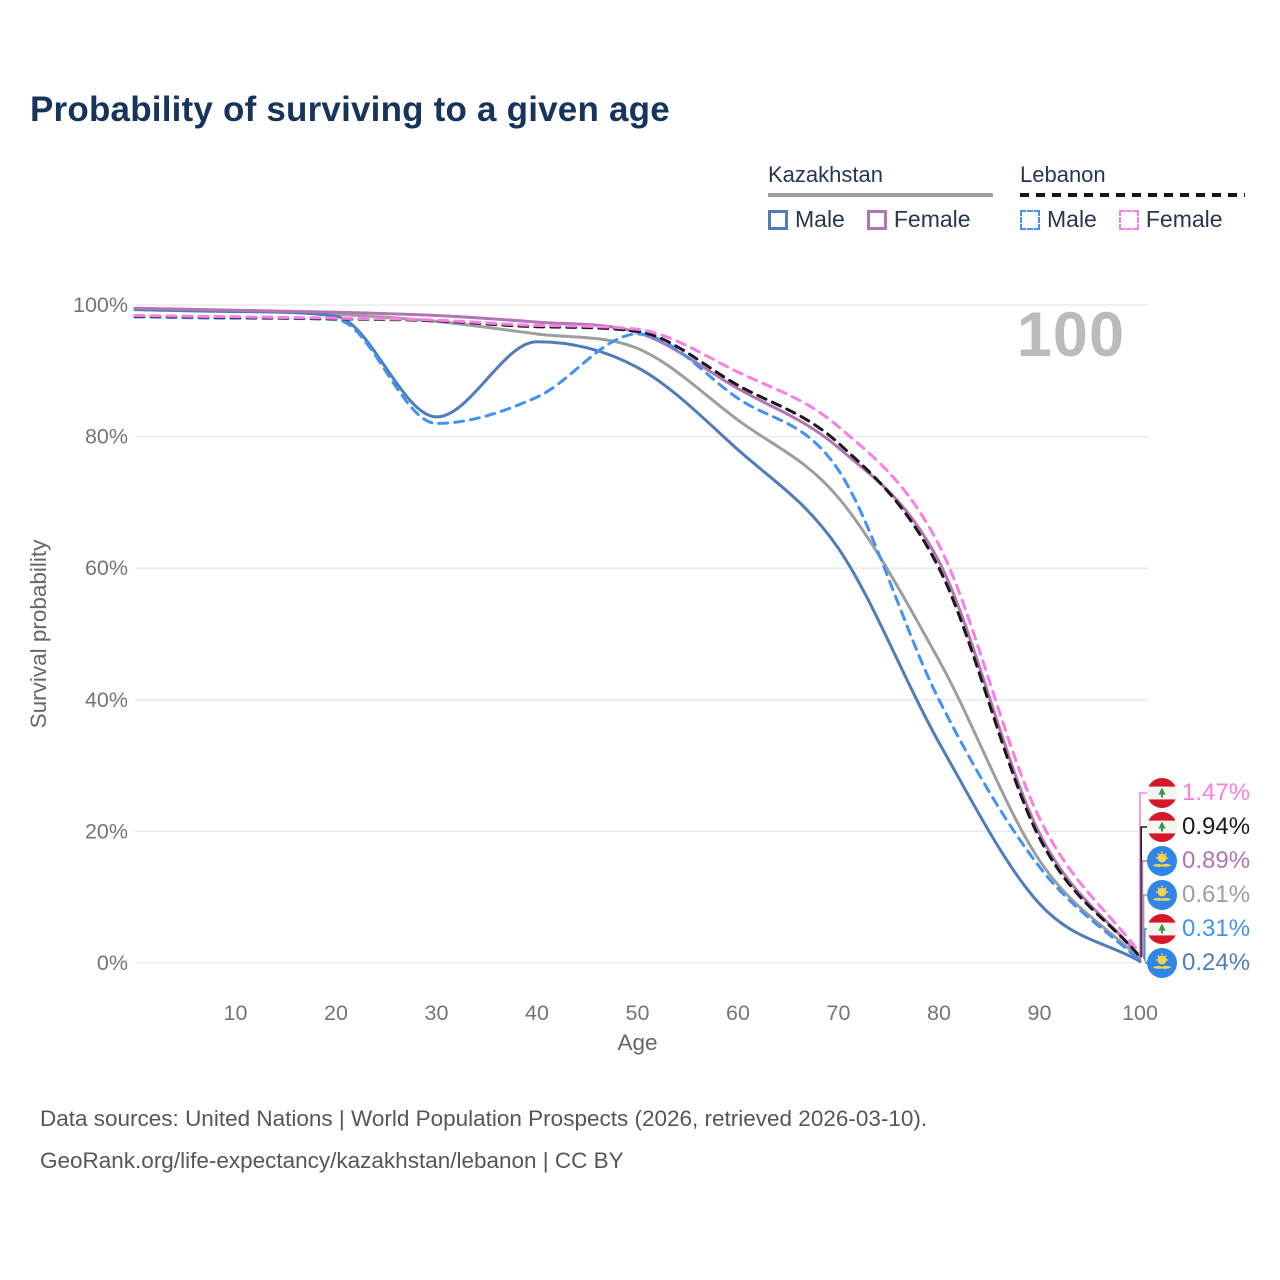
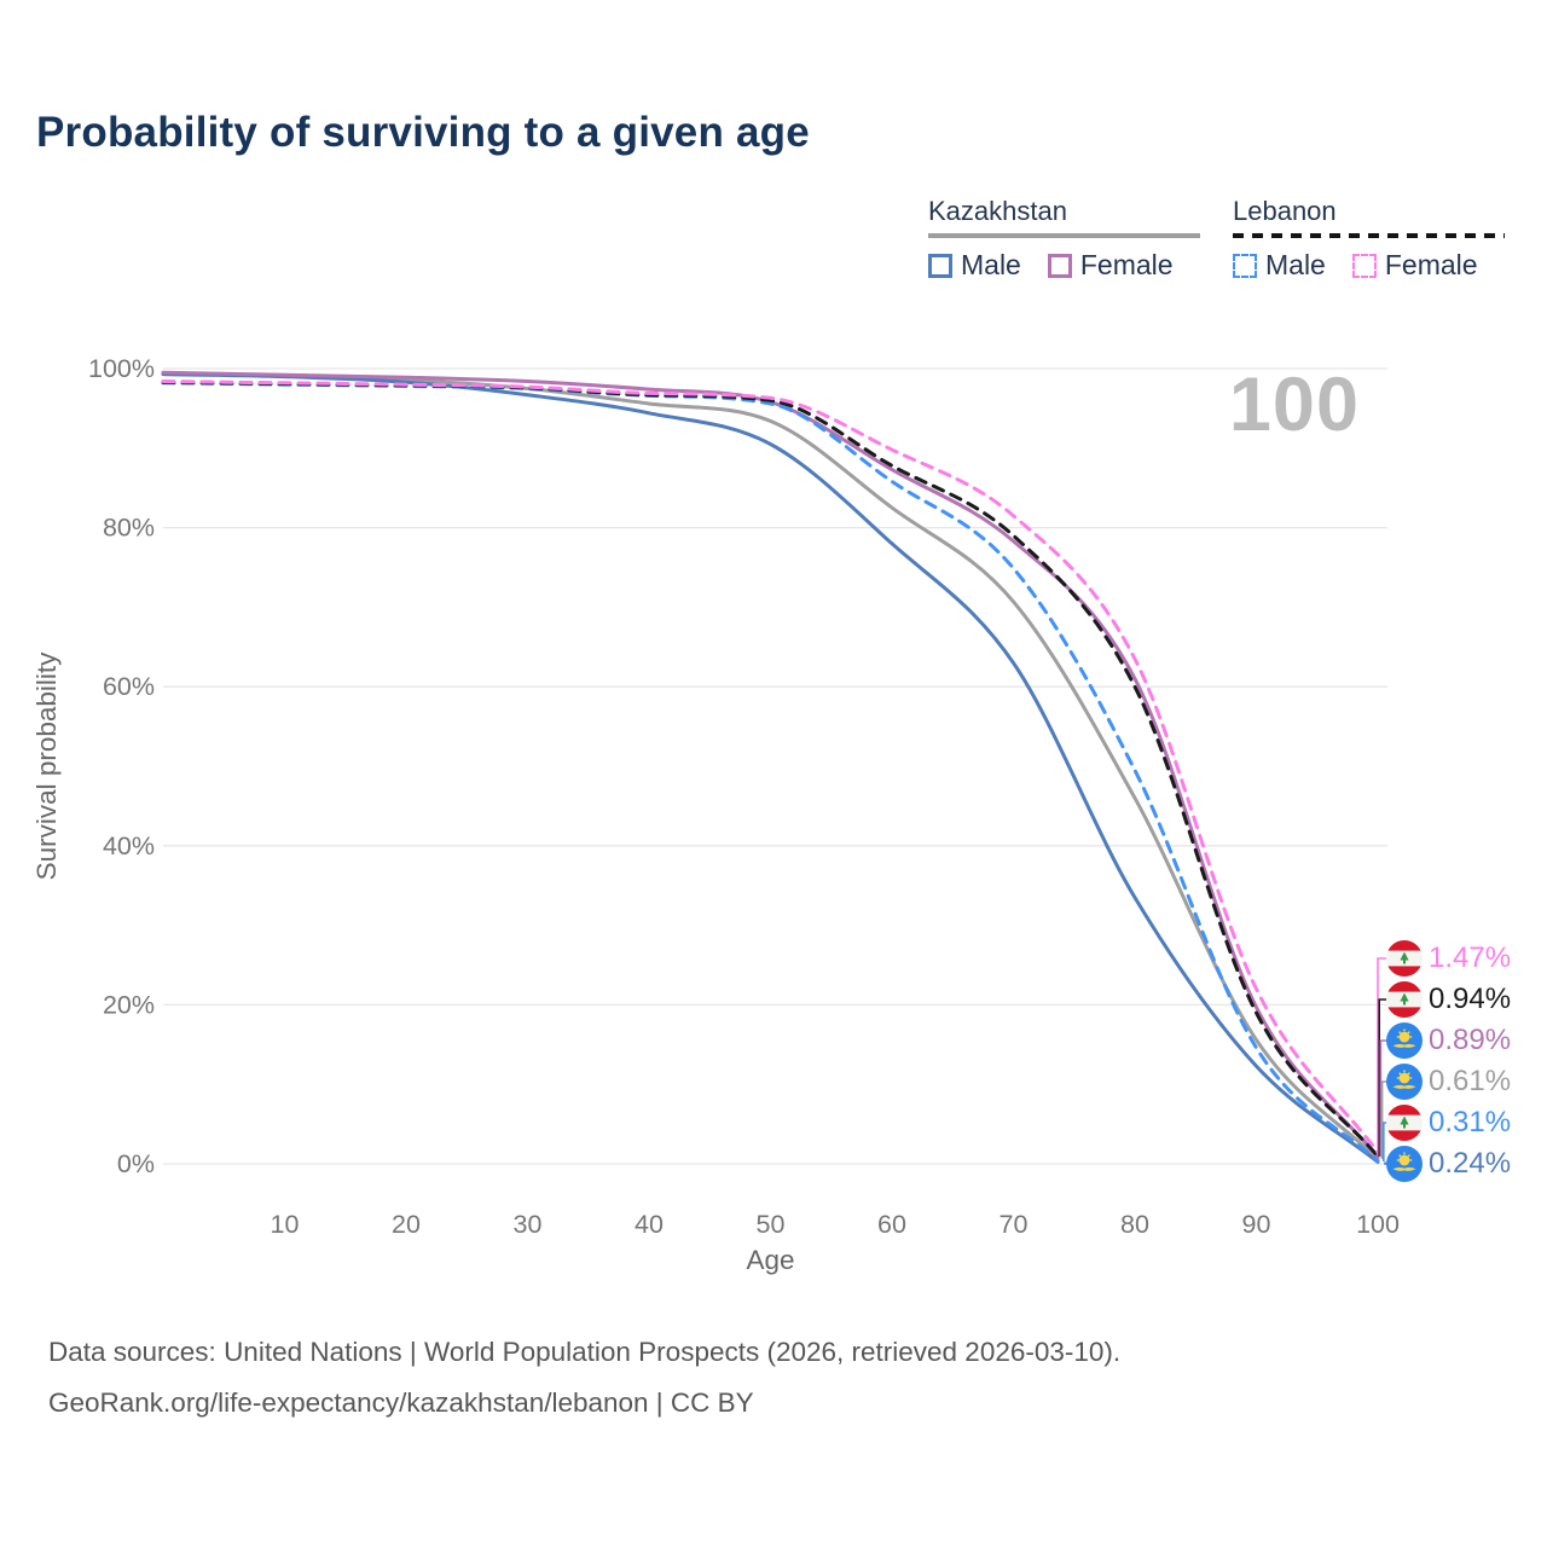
Kazakhstan Male/30: 83% -> 97%
Lebanon Male/30: 82% -> 98%
Lebanon Male/40: 86% -> 97%
Lebanon Male/80: 40% -> 50%
Kazakhstan Male/90: 9% -> 12%
